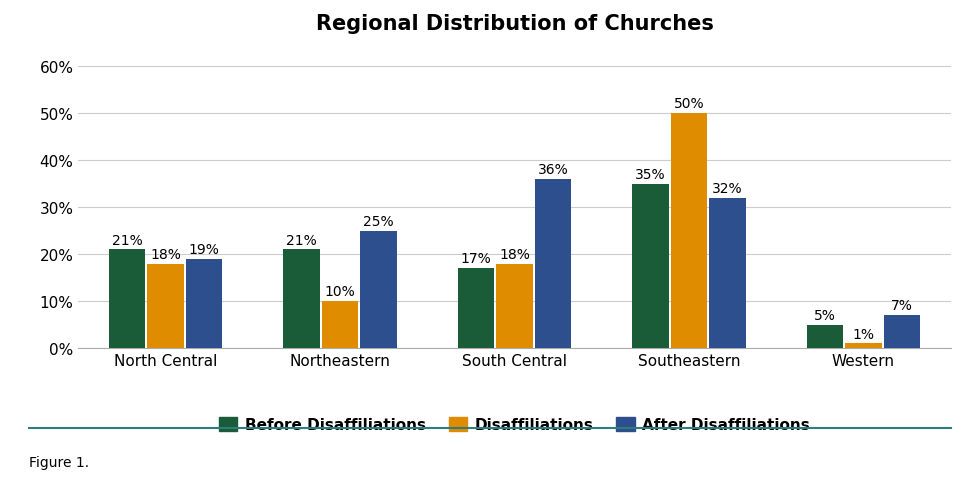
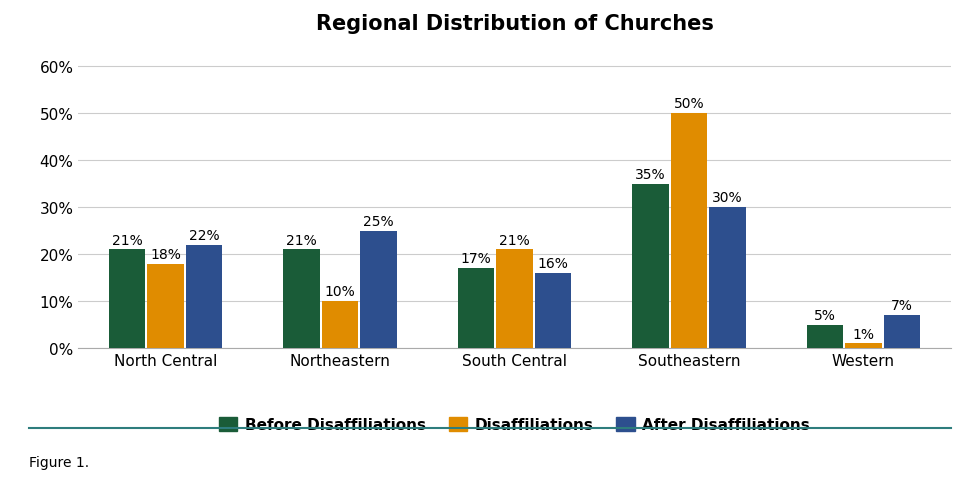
After Disaffiliations/North Central: 19% -> 22%
Disaffiliations/South Central: 18% -> 21%
After Disaffiliations/South Central: 36% -> 16%
After Disaffiliations/Southeastern: 32% -> 30%
